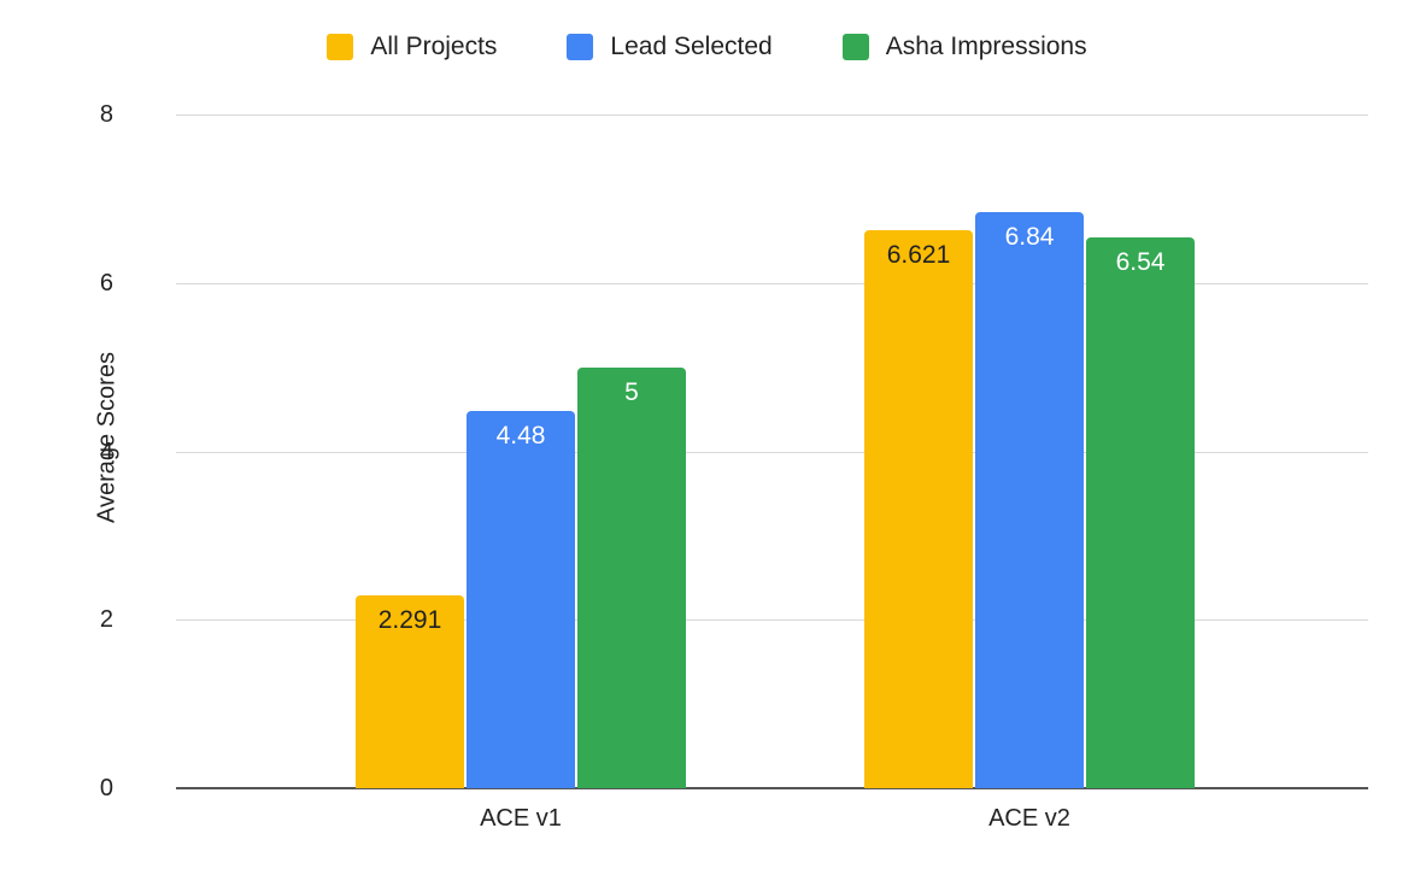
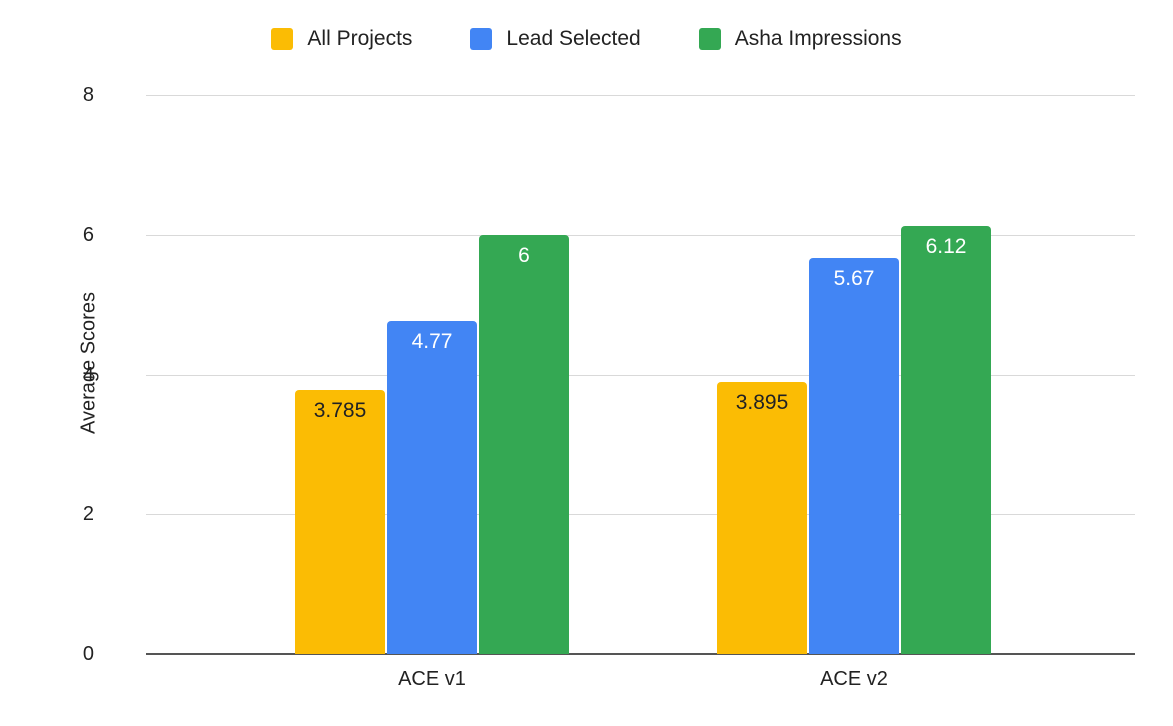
All Projects/ACE v1: 2.291 -> 3.785
Lead Selected/ACE v1: 4.48 -> 4.77
Asha Impressions/ACE v1: 5 -> 6
All Projects/ACE v2: 6.621 -> 3.895
Lead Selected/ACE v2: 6.84 -> 5.67
Asha Impressions/ACE v2: 6.54 -> 6.12
